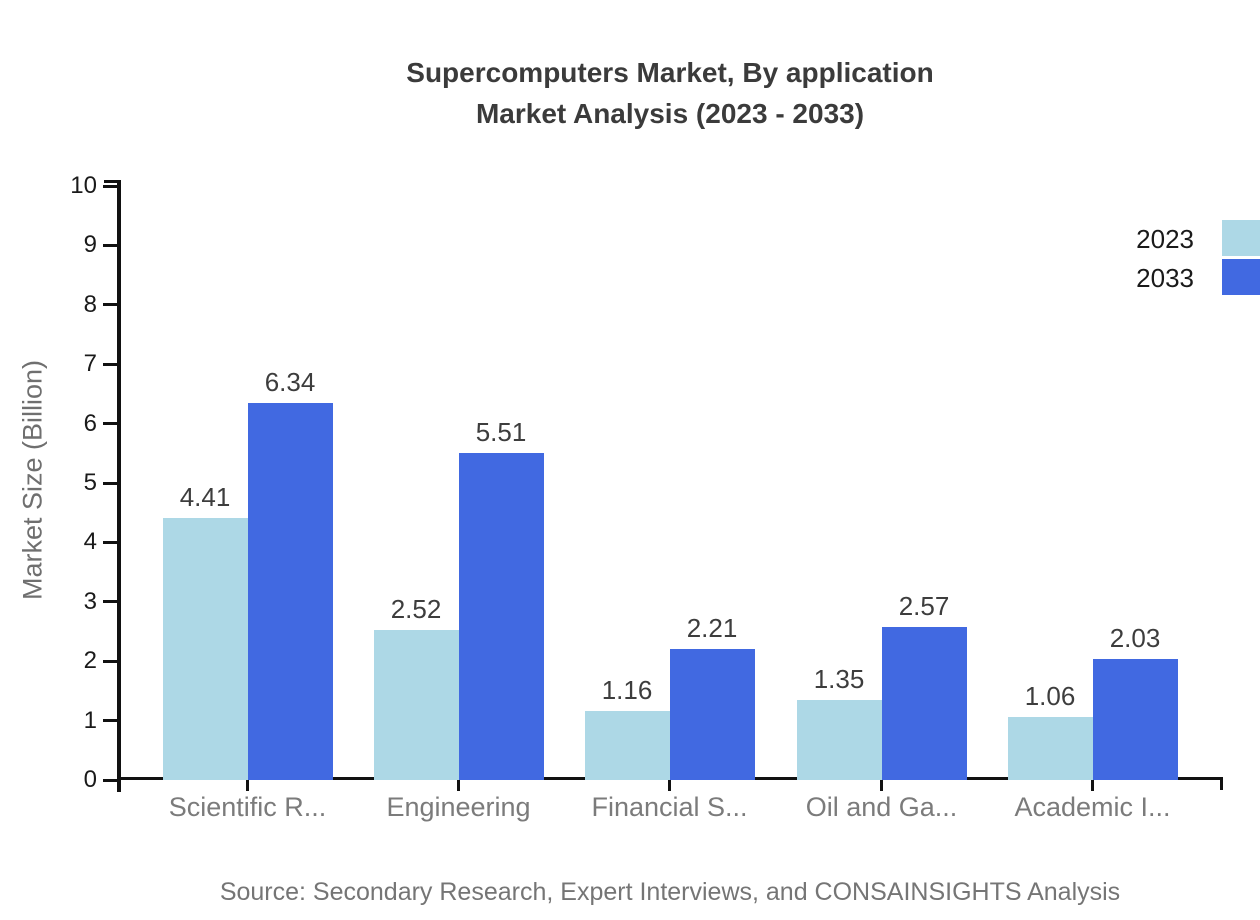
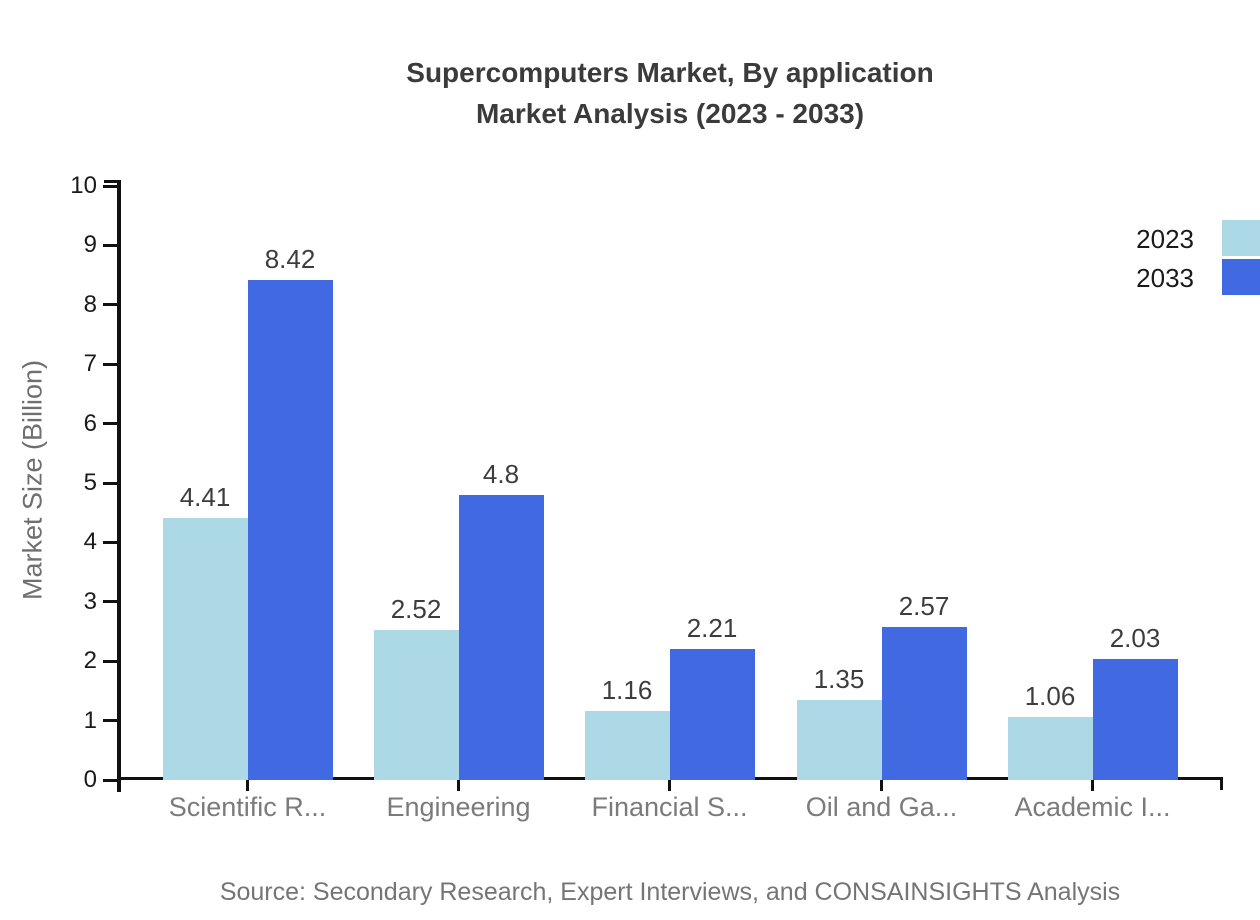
2033/Scientific R...: 6.34 -> 8.42
2033/Engineering: 5.51 -> 4.8
